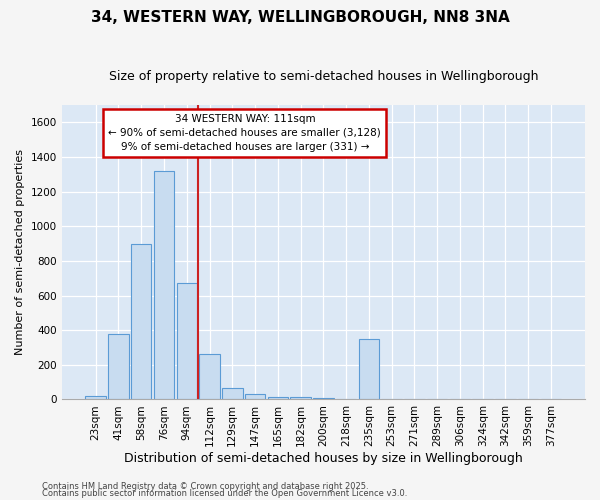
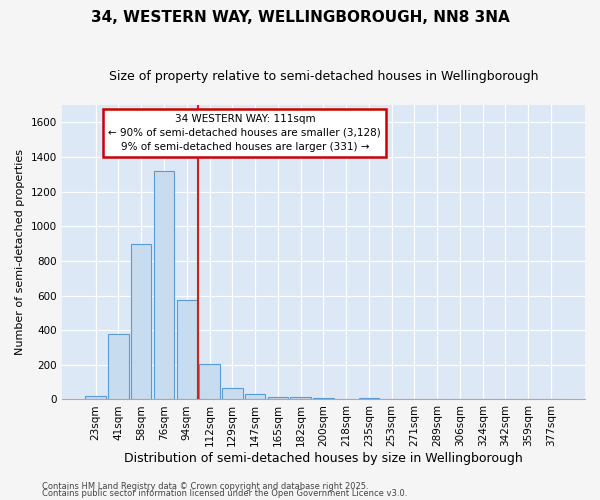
94sqm: 670 -> 580
112sqm: 260 -> 200
235sqm: 350 -> 10
